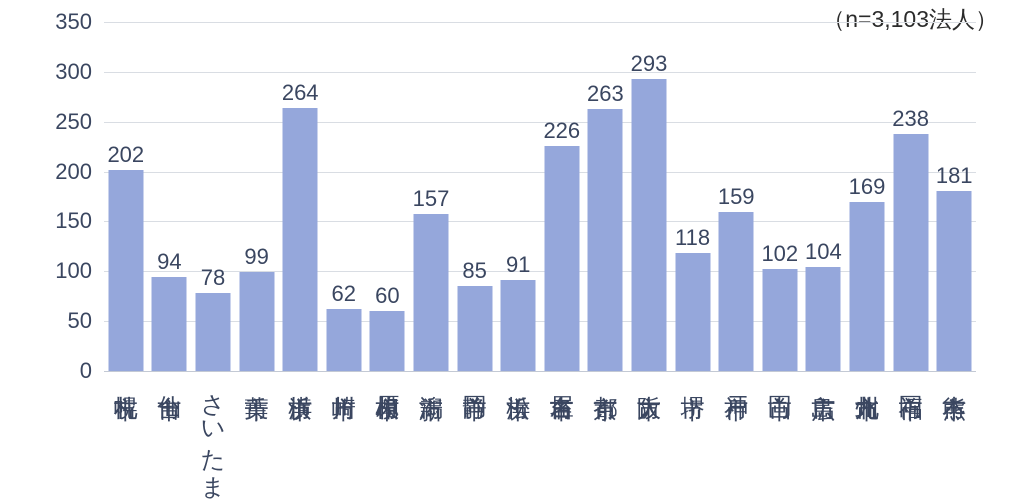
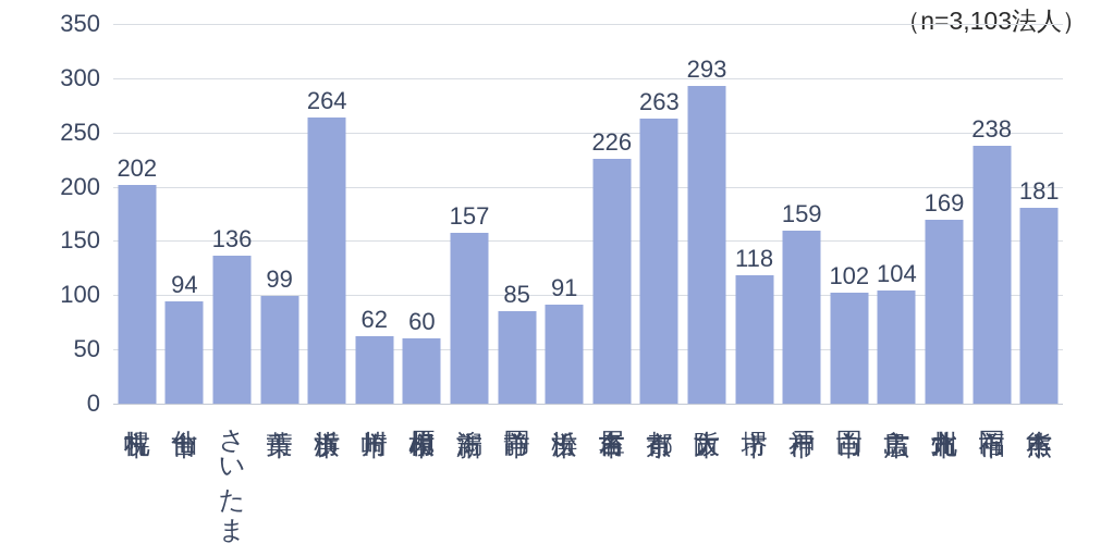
さいたま市: 78 -> 136
